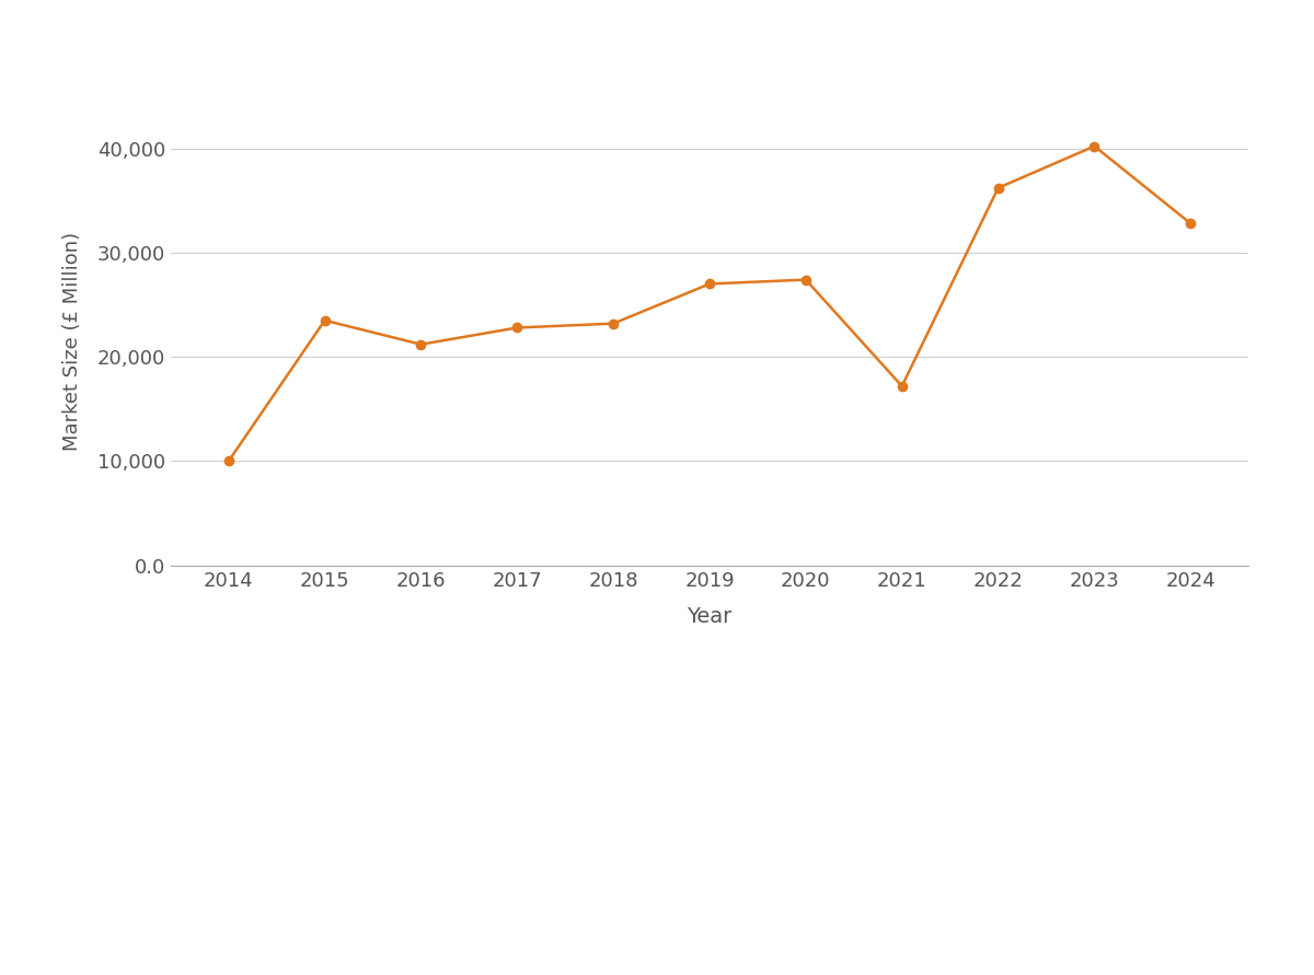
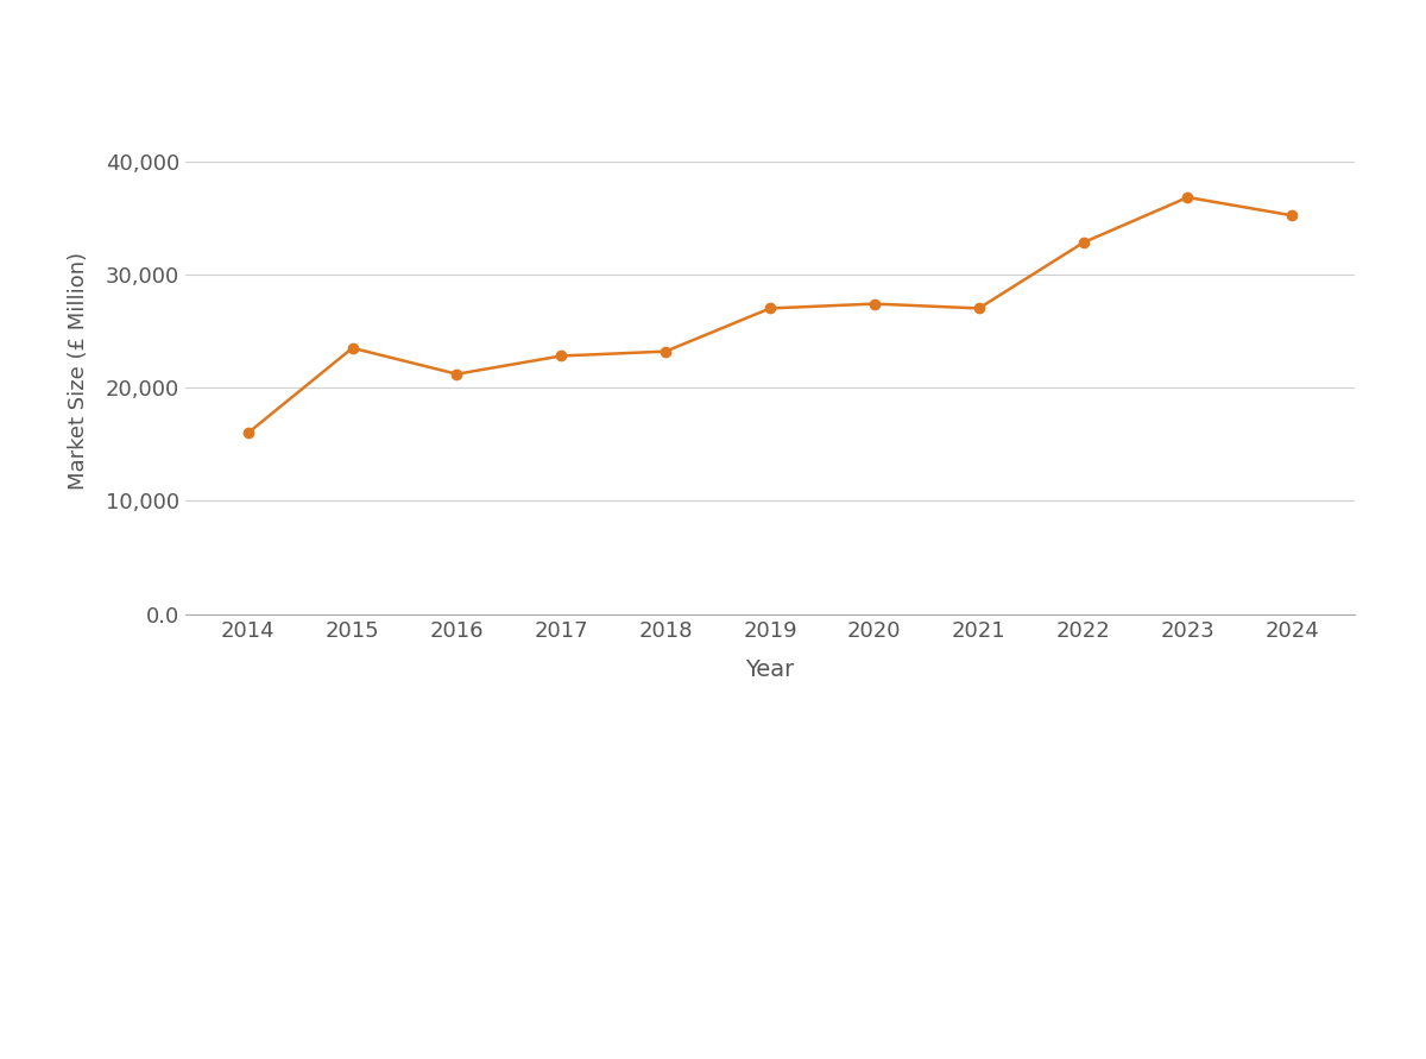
2014: 10,000 -> 16,000
2021: 17,200 -> 27,000
2022: 36,200 -> 32,800
2023: 40,200 -> 36,800
2024: 32,800 -> 35,200
